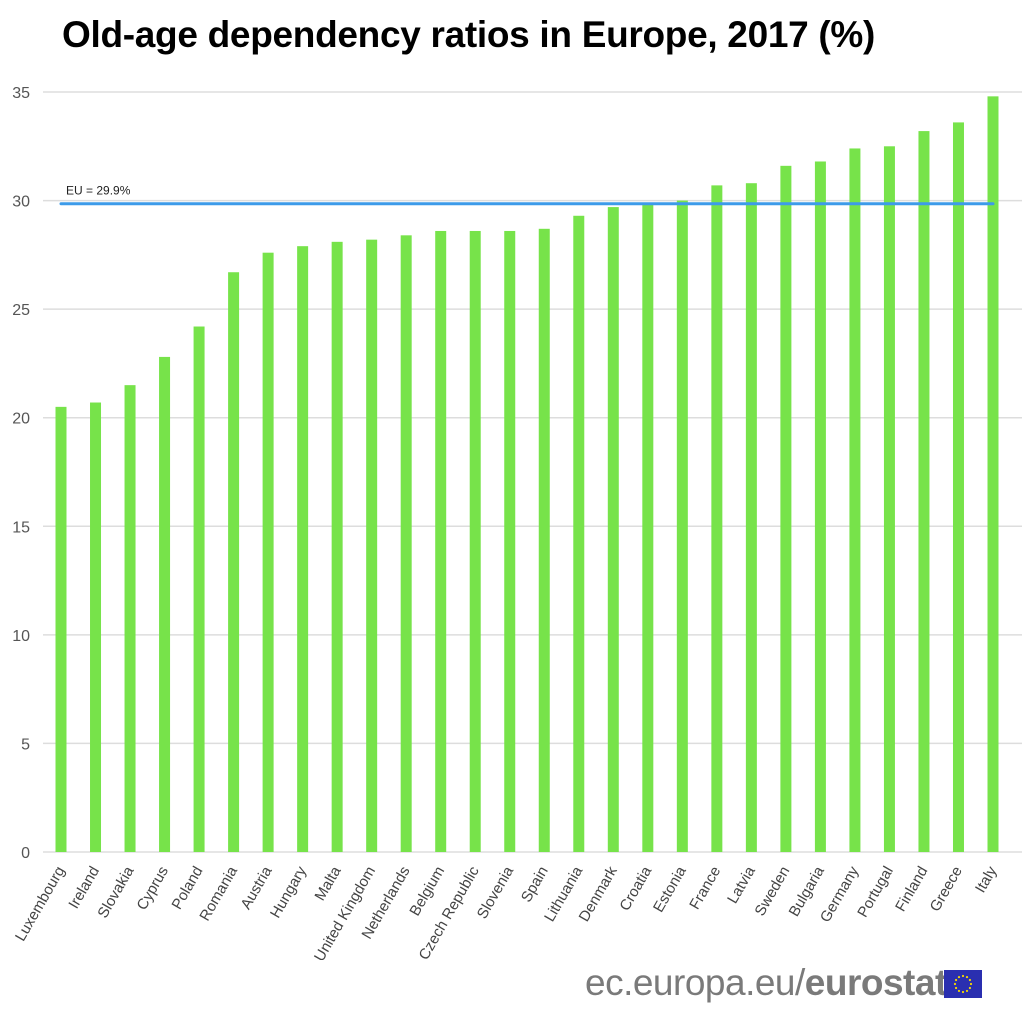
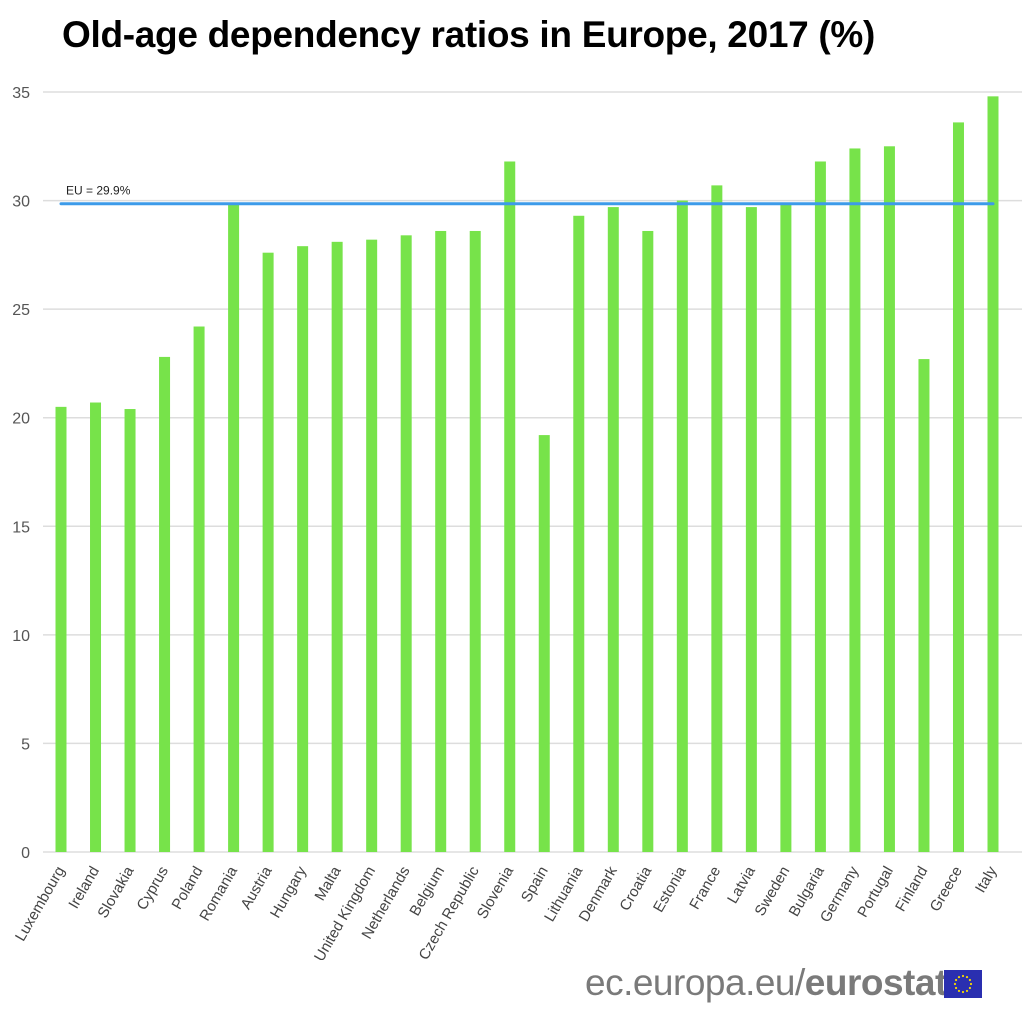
Slovakia: 21.5 -> 20.4
Romania: 26.7 -> 29.8
Slovenia: 28.6 -> 31.8
Spain: 28.7 -> 19.2
Croatia: 29.8 -> 28.6
Latvia: 30.8 -> 29.7
Sweden: 31.6 -> 29.9
Finland: 33.2 -> 22.7
